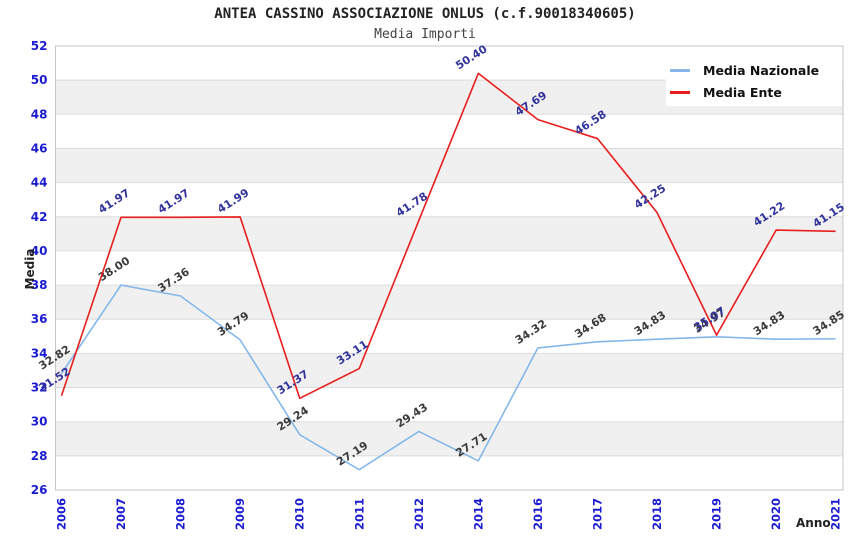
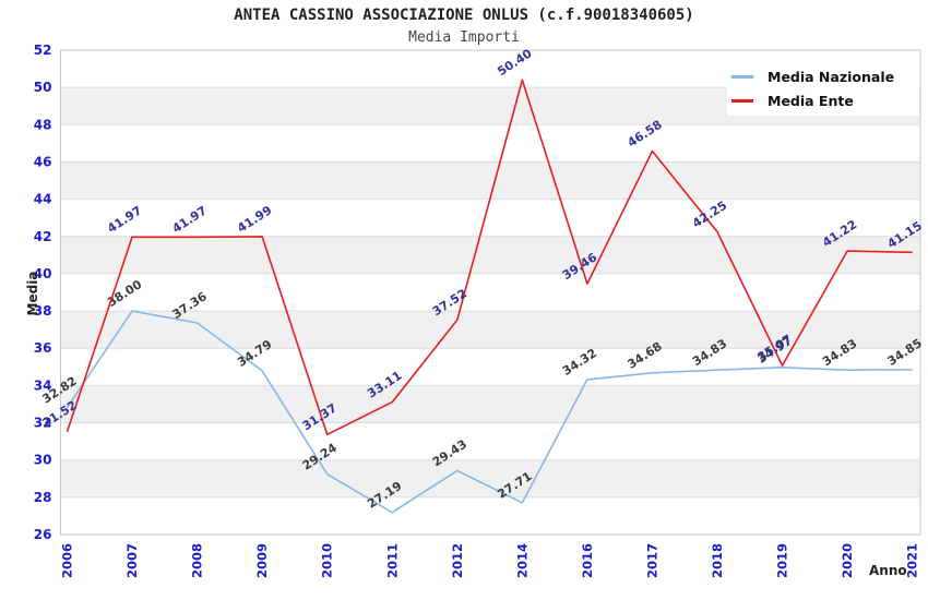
Media Ente/2012: 41.78 -> 37.52
Media Ente/2016: 47.69 -> 39.46
